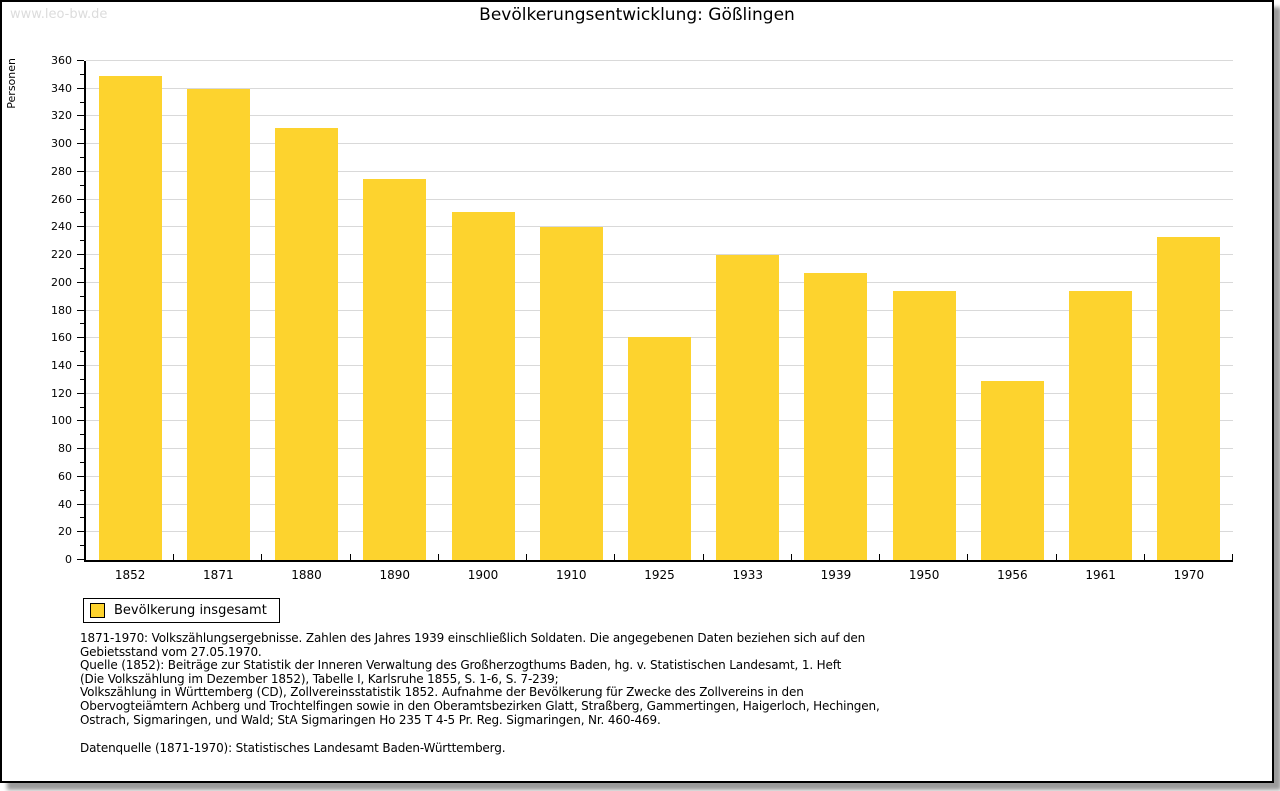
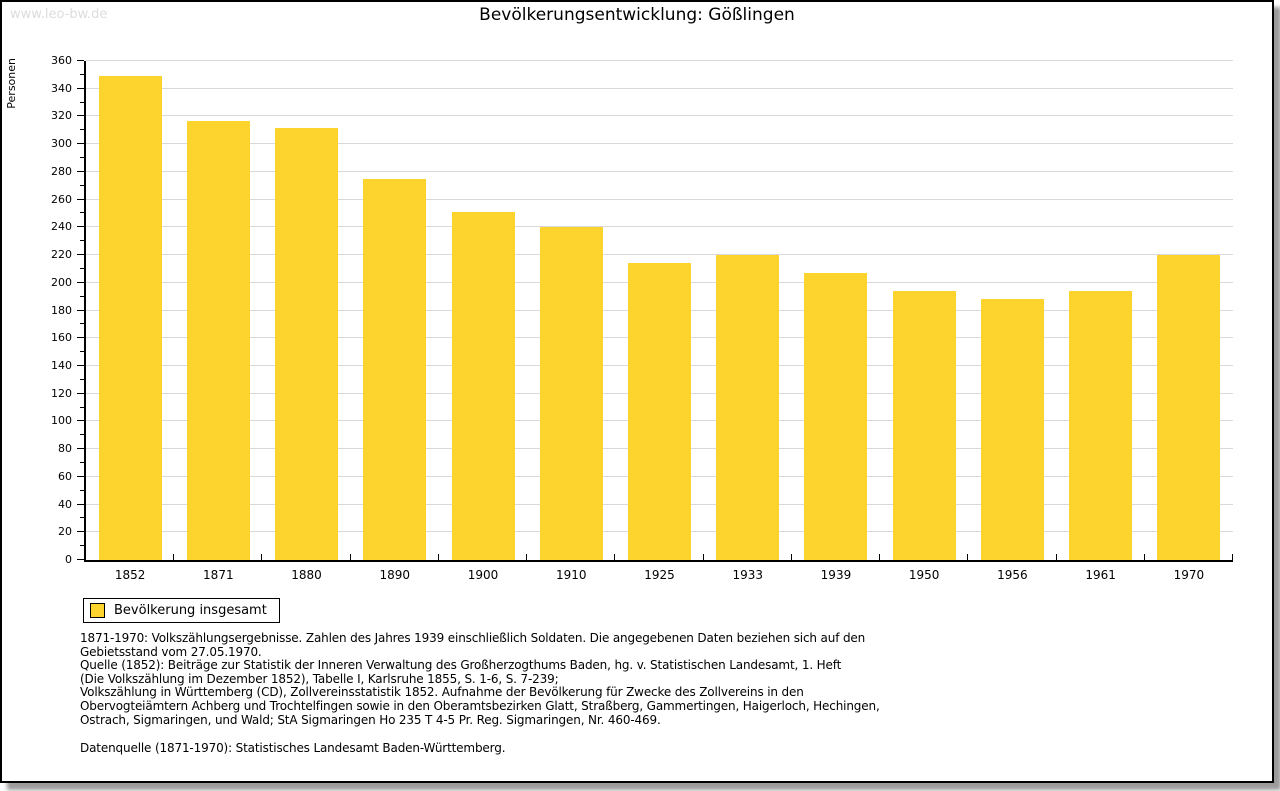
1871: 340 -> 317
1925: 161 -> 214
1956: 129 -> 188
1970: 233 -> 220
